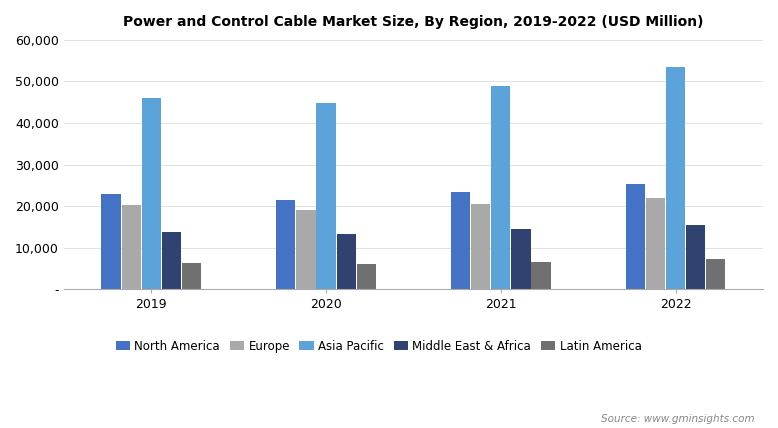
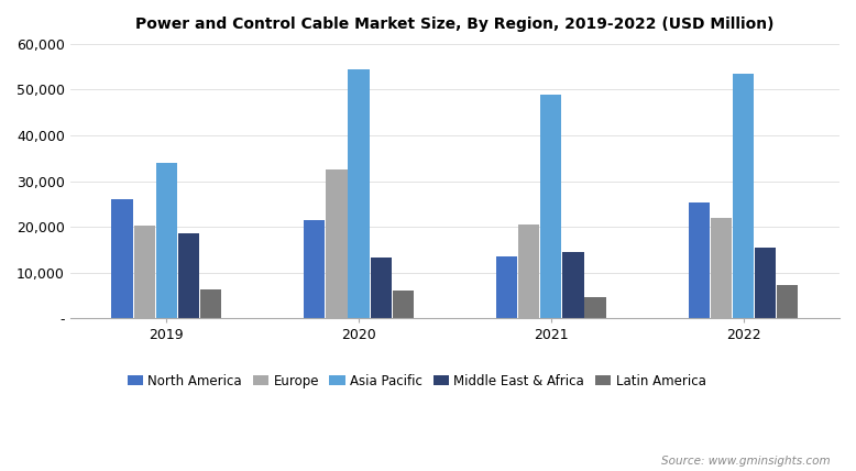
North America/2019: 22,800 -> 26,000
Asia Pacific/2019: 46,000 -> 34,000
Middle East & Africa/2019: 13,700 -> 18,500
Europe/2020: 19,000 -> 32,500
Asia Pacific/2020: 44,800 -> 54,500
North America/2021: 23,500 -> 13,500
Latin America/2021: 6,600 -> 4,500
